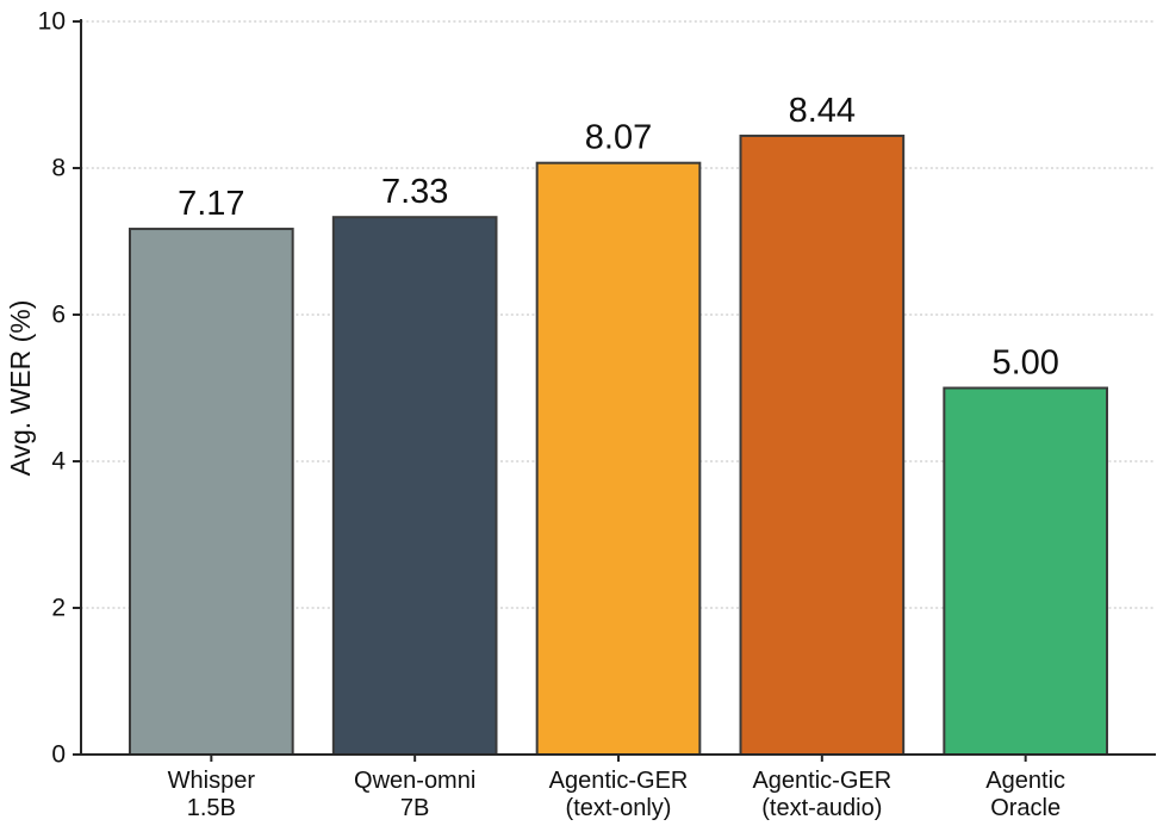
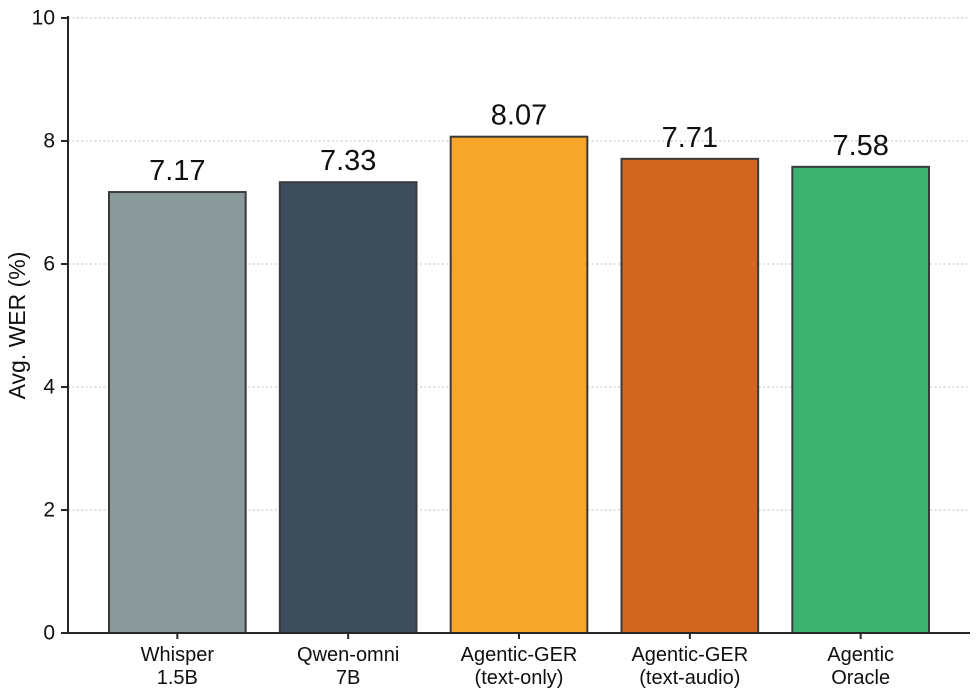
Agentic-GER (text-audio): 8.44 -> 7.71
Agentic Oracle: 5.00 -> 7.58
